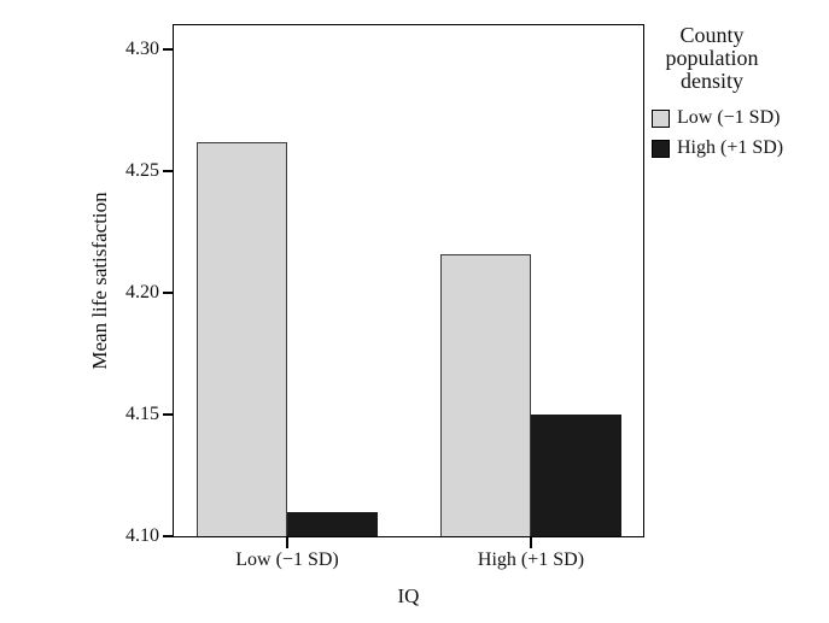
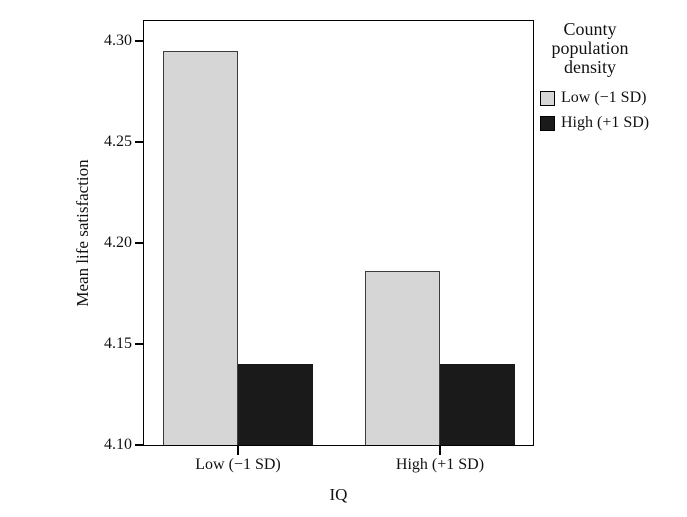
Low (−1 SD)/Low (−1 SD): 4.262 -> 4.295
High (+1 SD)/Low (−1 SD): 4.11 -> 4.14
Low (−1 SD)/High (+1 SD): 4.216 -> 4.186
High (+1 SD)/High (+1 SD): 4.15 -> 4.14
